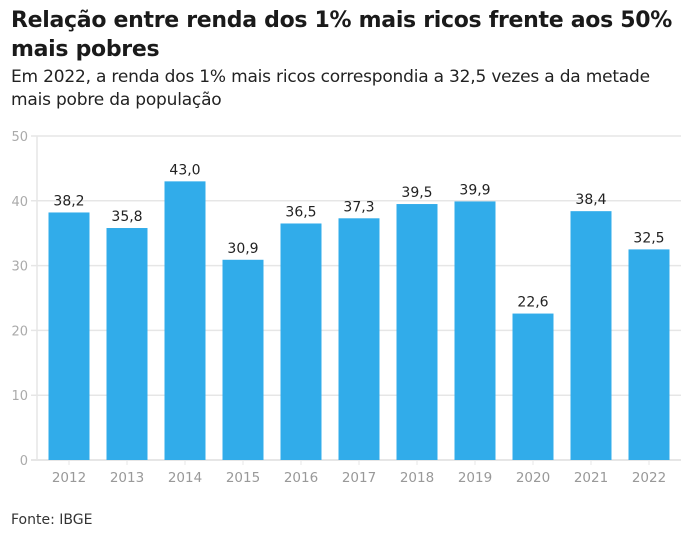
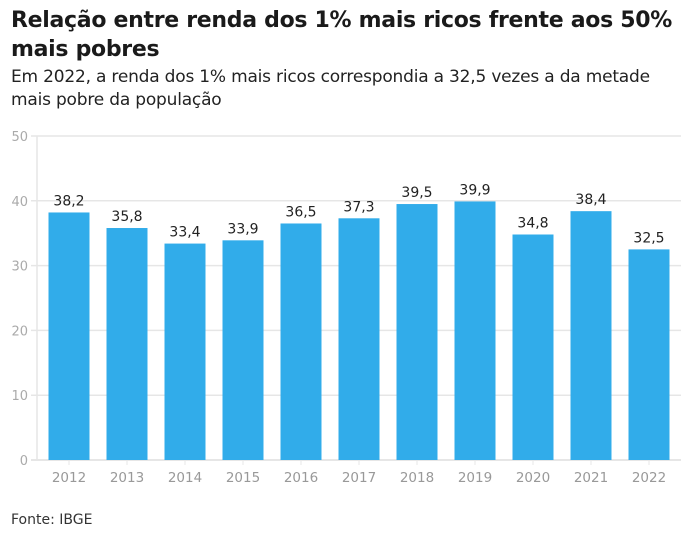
2014: 43,0 -> 33,4
2015: 30,9 -> 33,9
2020: 22,6 -> 34,8
